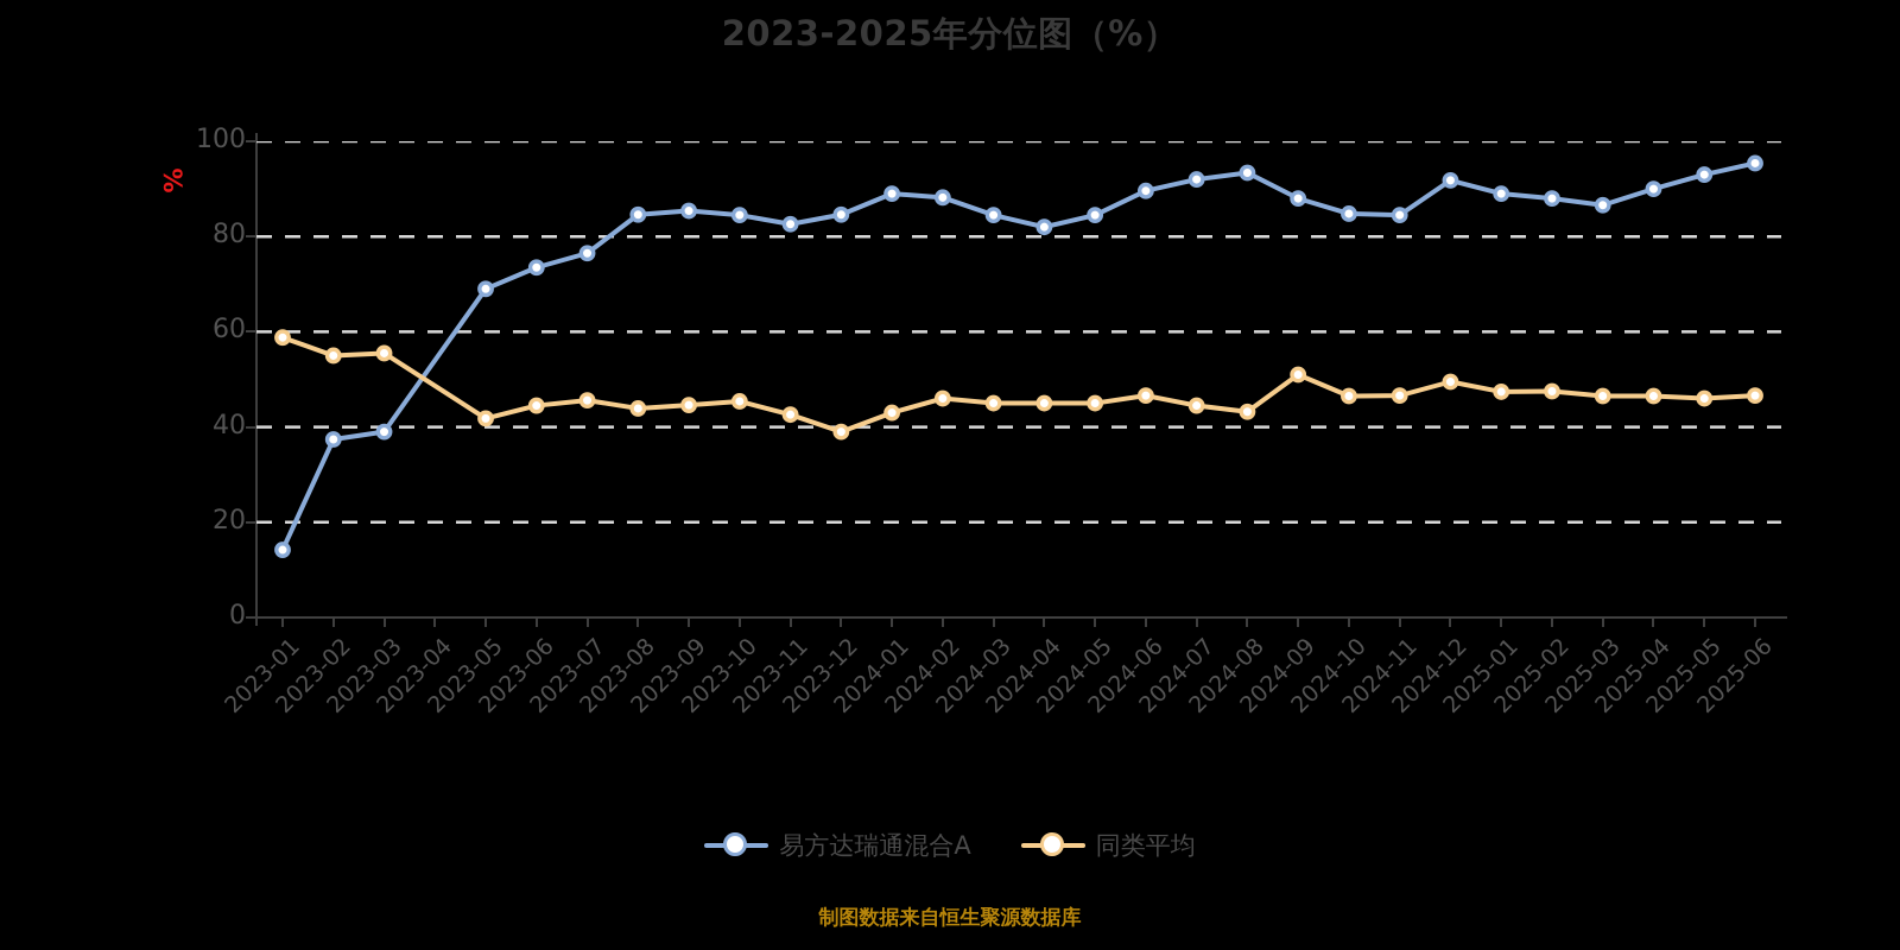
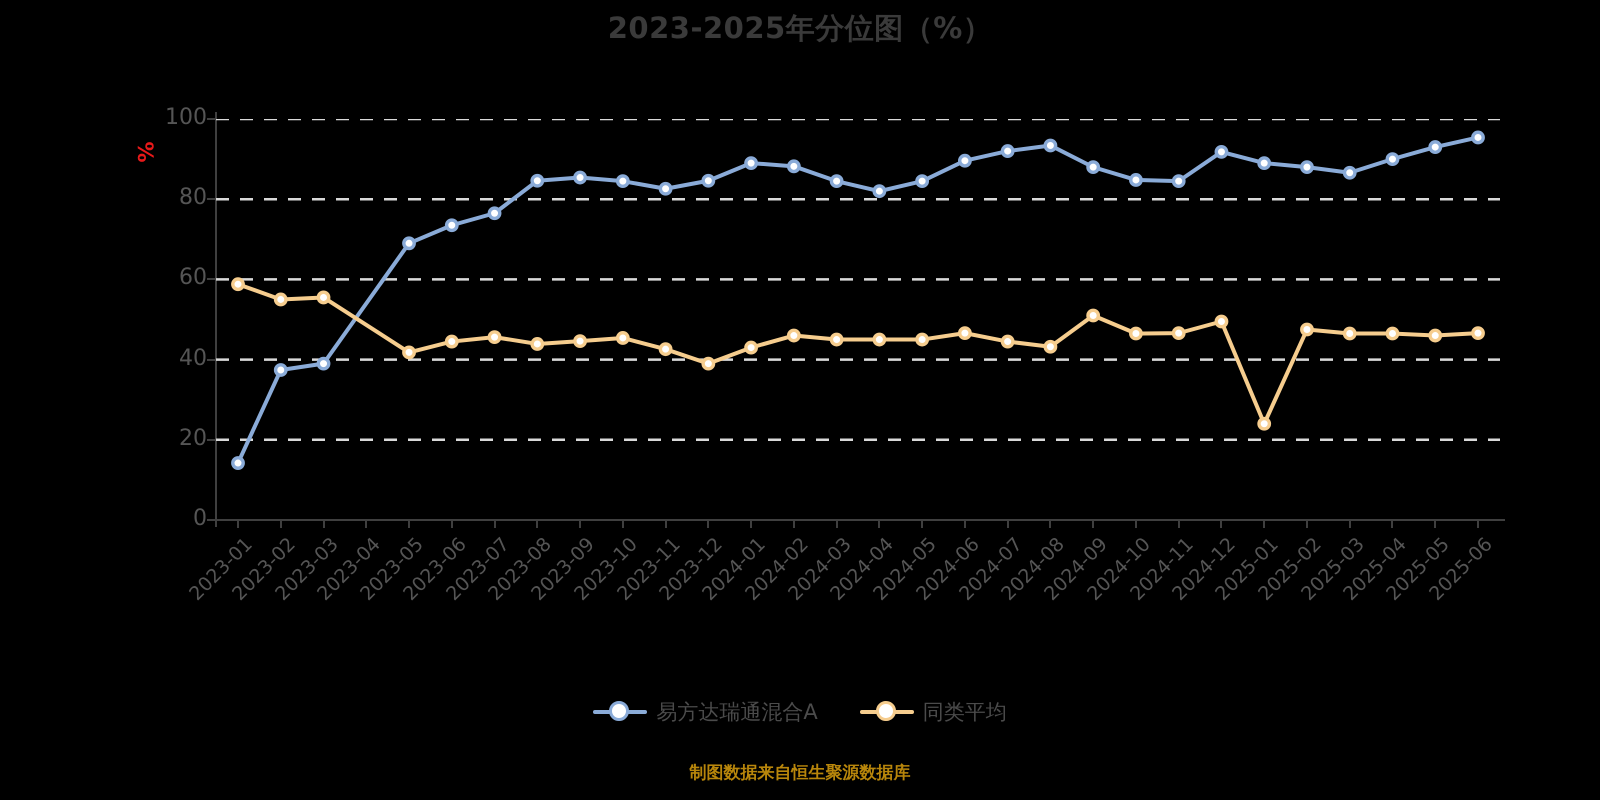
同类平均/2025-01: 47 -> 24
